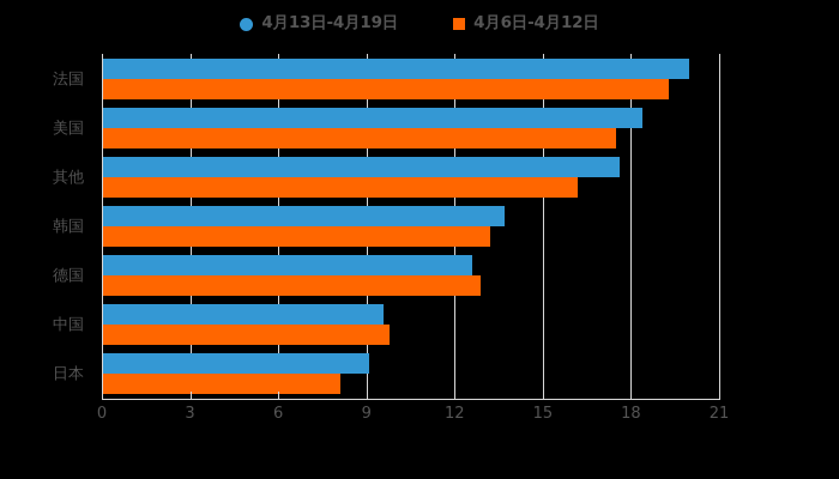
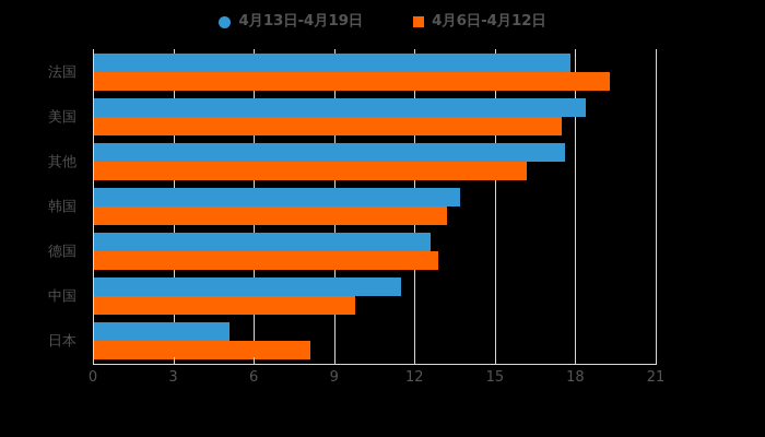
4月13日-4月19日/法国: 20.0 -> 17.8
4月13日-4月19日/中国: 9.6 -> 11.5
4月13日-4月19日/日本: 9.1 -> 5.1
